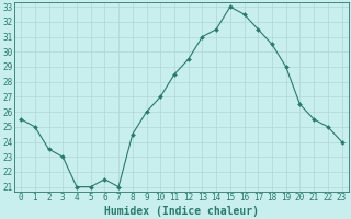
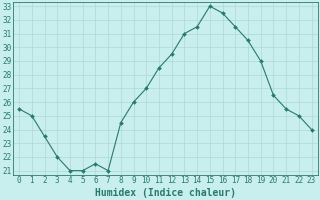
3: 23.0 -> 22.0
